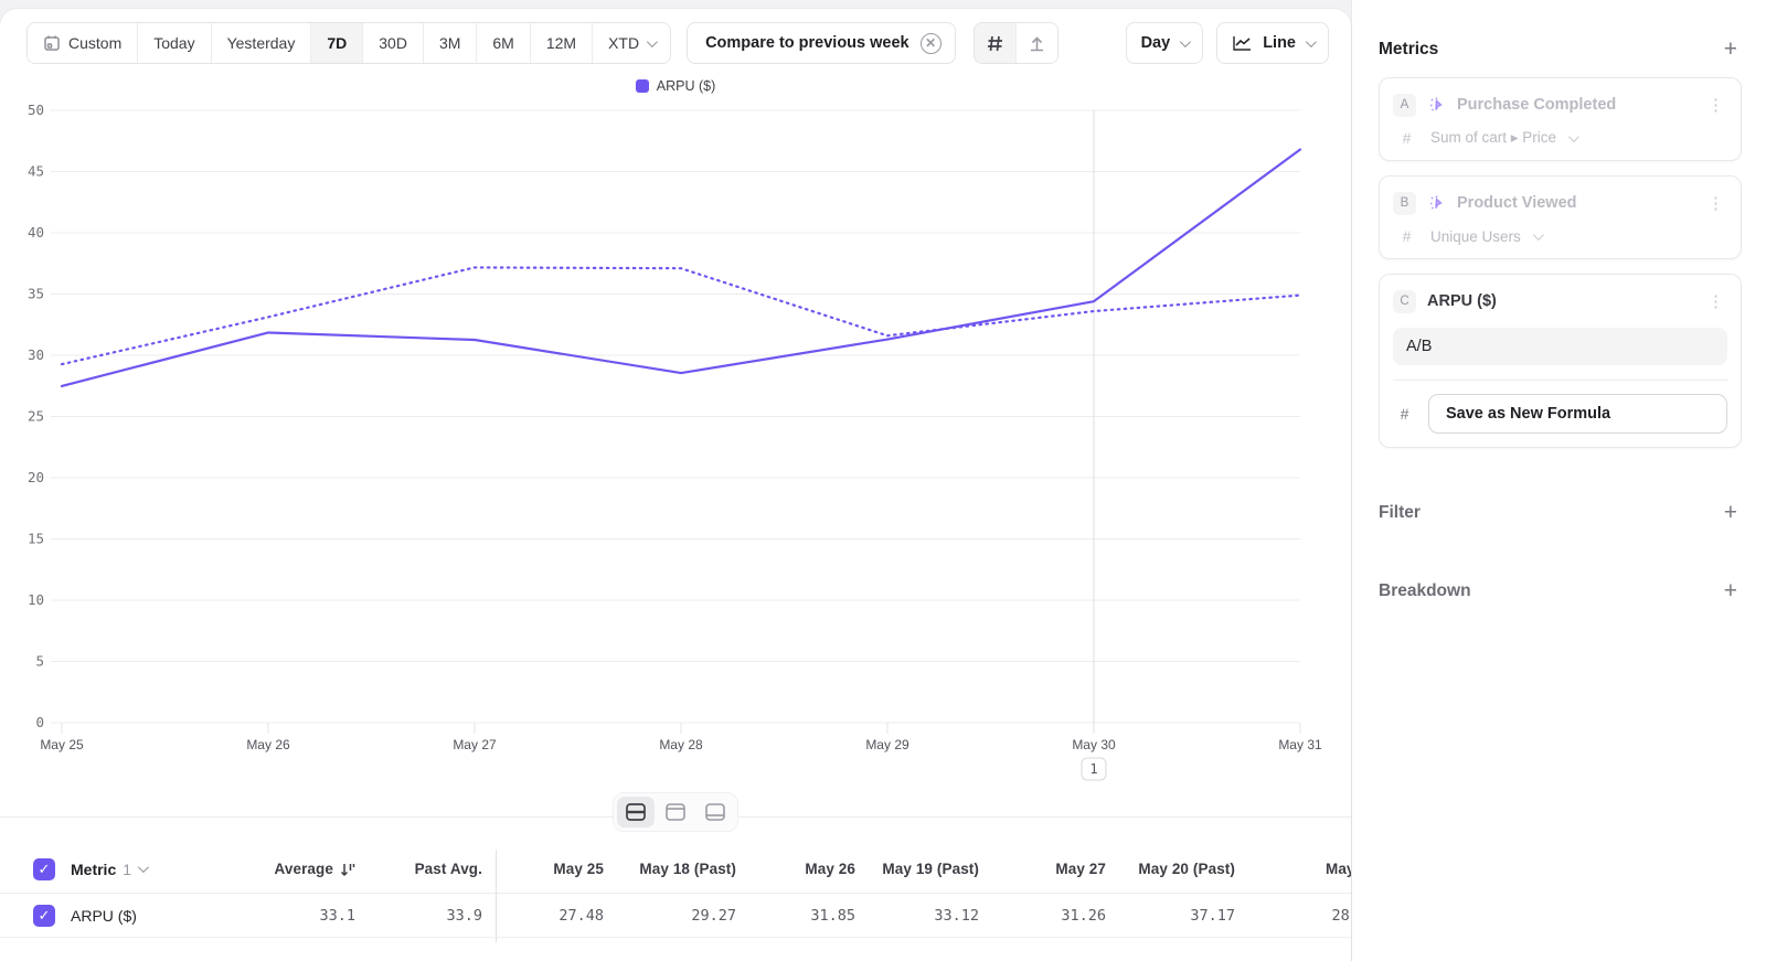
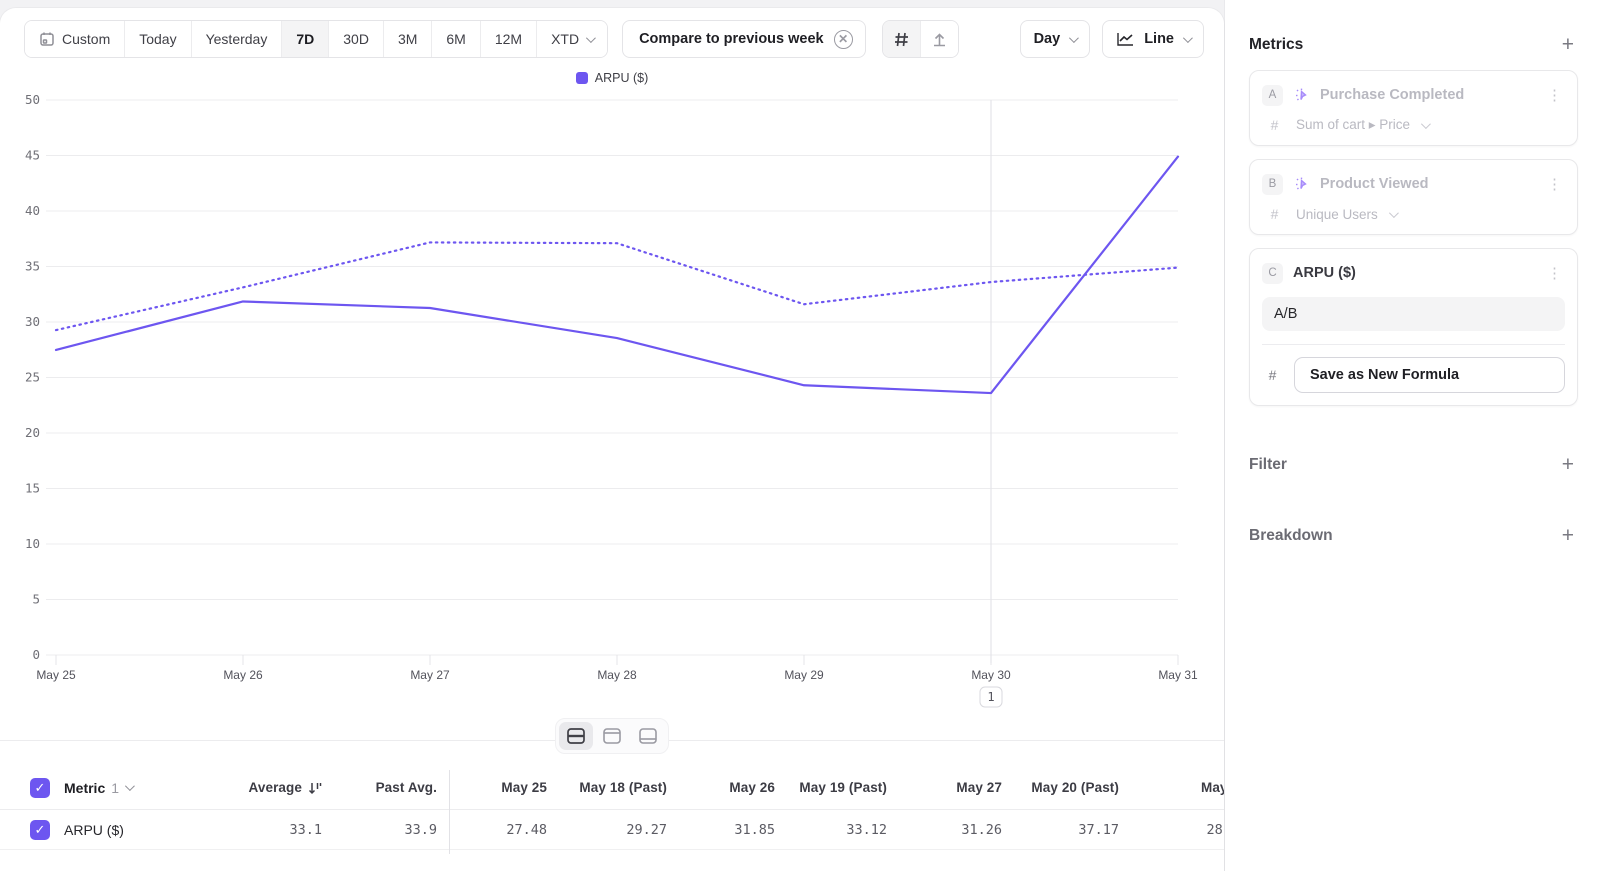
ARPU ($)/May 29: 31.3 -> 24.3
ARPU ($)/May 30: 34.4 -> 23.6
ARPU ($)/May 31: 46.8 -> 44.9
